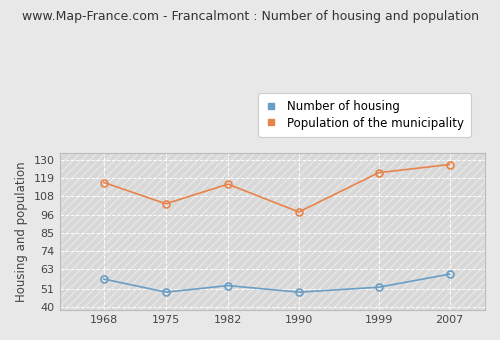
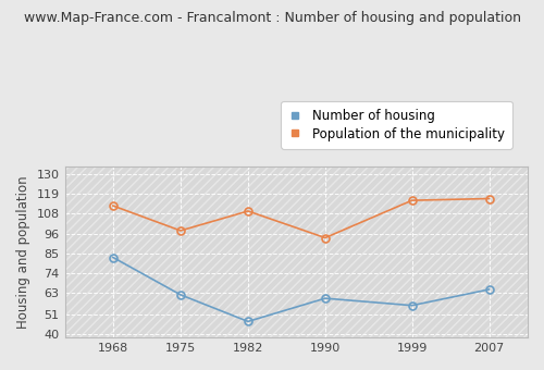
Number of housing/1968: 57 -> 83
Population of the municipality/1968: 116 -> 112
Number of housing/1975: 49 -> 62
Population of the municipality/1975: 103 -> 98
Number of housing/1982: 53 -> 47
Population of the municipality/1982: 115 -> 109
Number of housing/1990: 49 -> 60
Population of the municipality/1990: 98 -> 94
Number of housing/1999: 52 -> 56
Population of the municipality/1999: 122 -> 115
Number of housing/2007: 60 -> 65
Population of the municipality/2007: 127 -> 116
